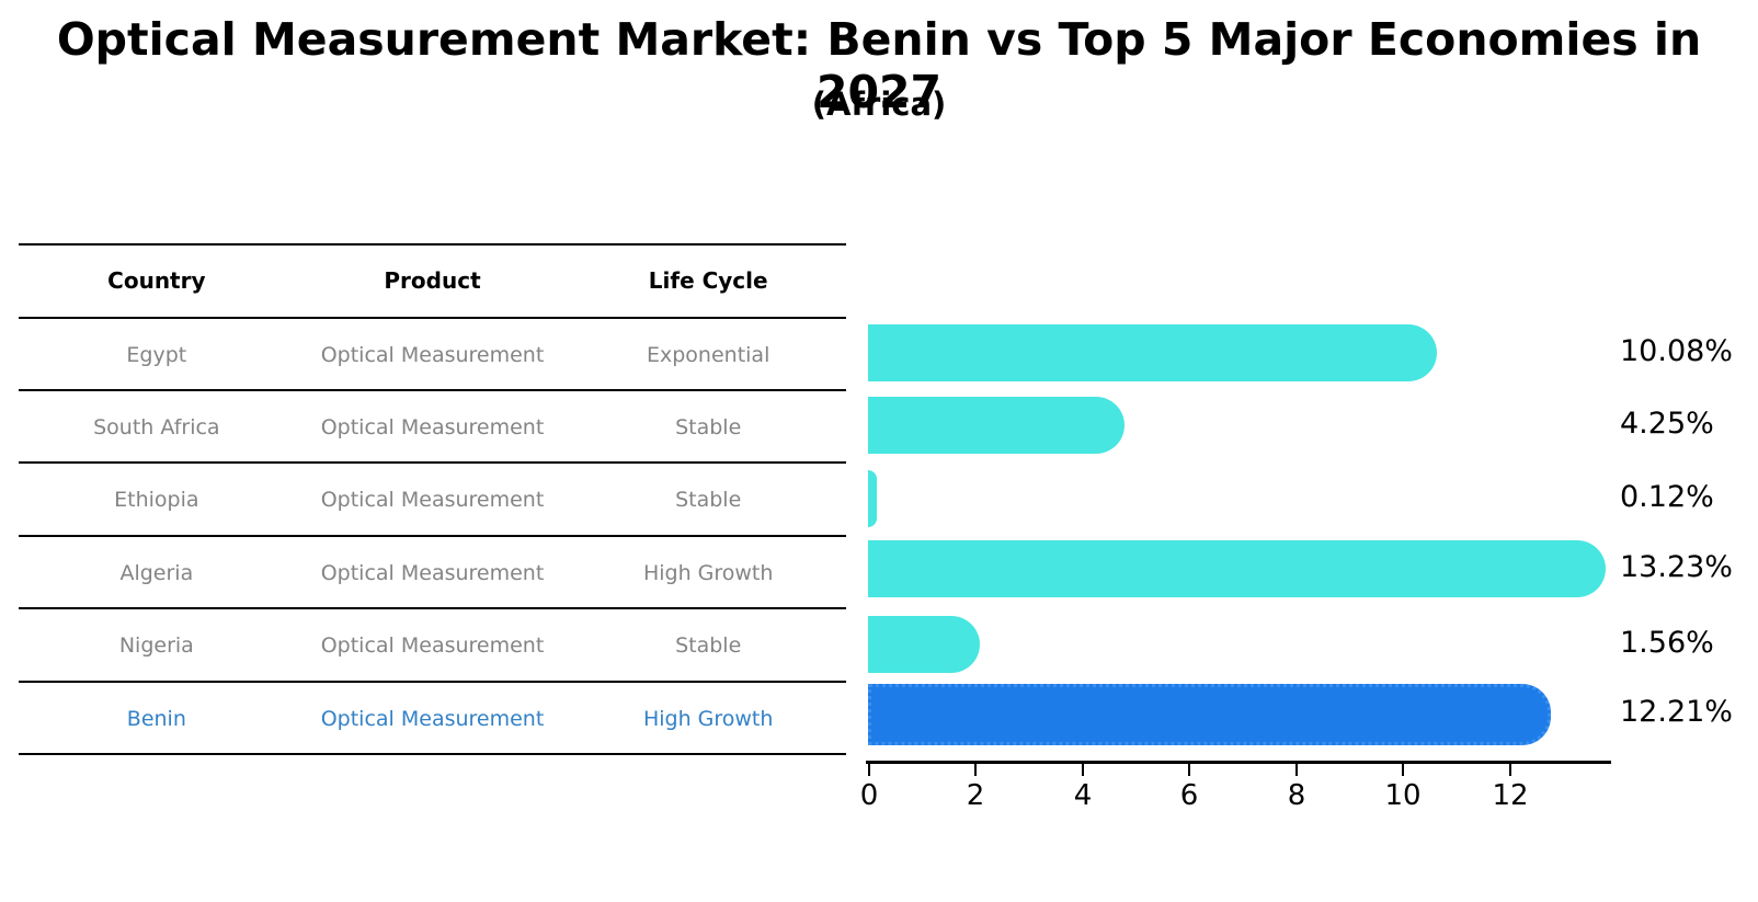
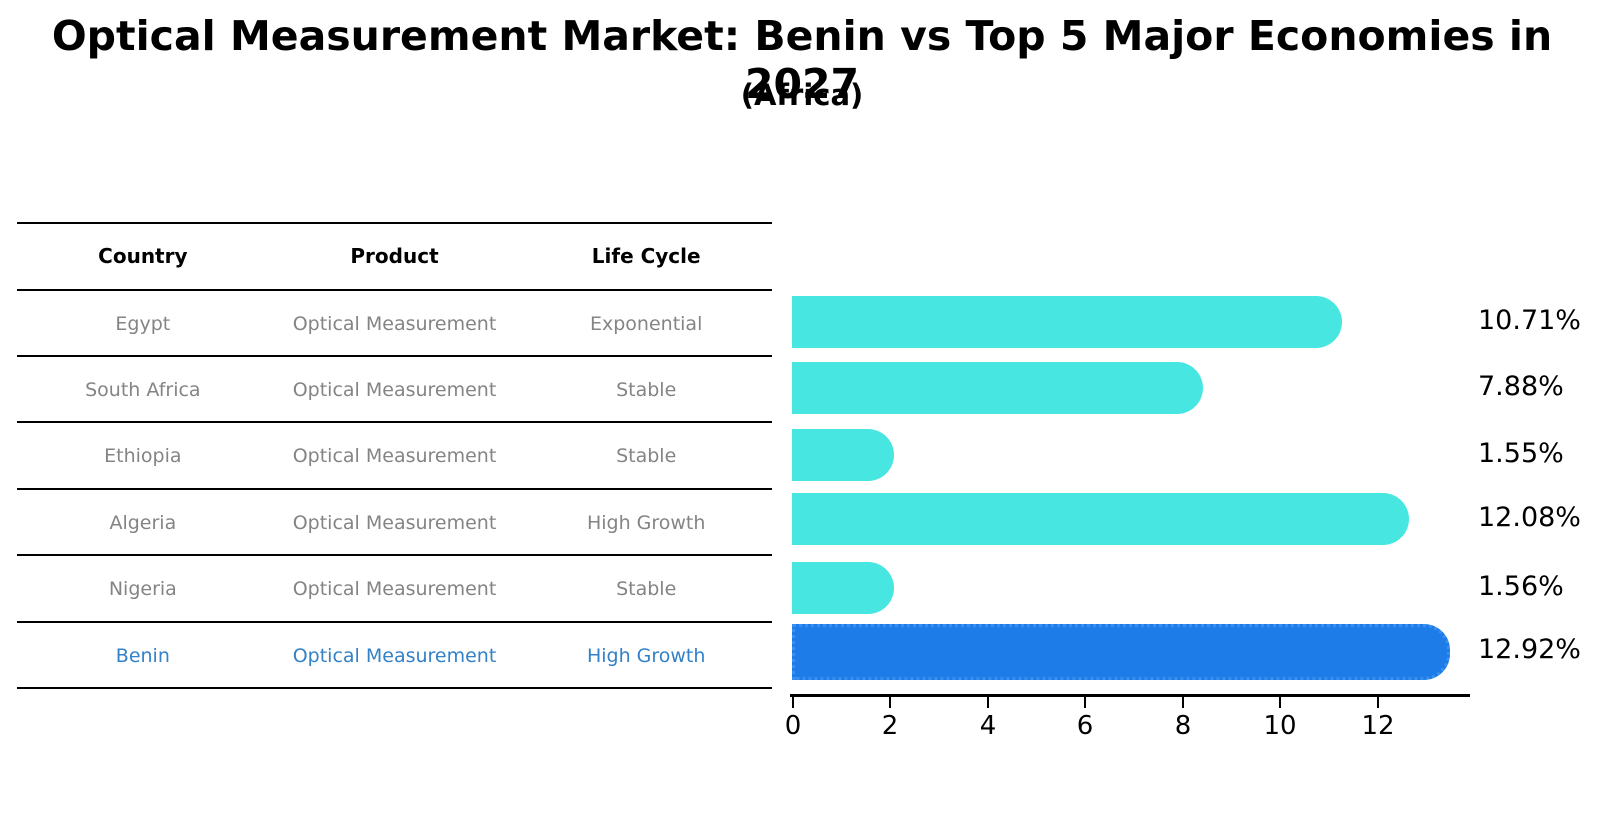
Egypt: 10.08% -> 10.71%
South Africa: 4.25% -> 7.88%
Ethiopia: 0.12% -> 1.55%
Algeria: 13.23% -> 12.08%
Benin: 12.21% -> 12.92%
